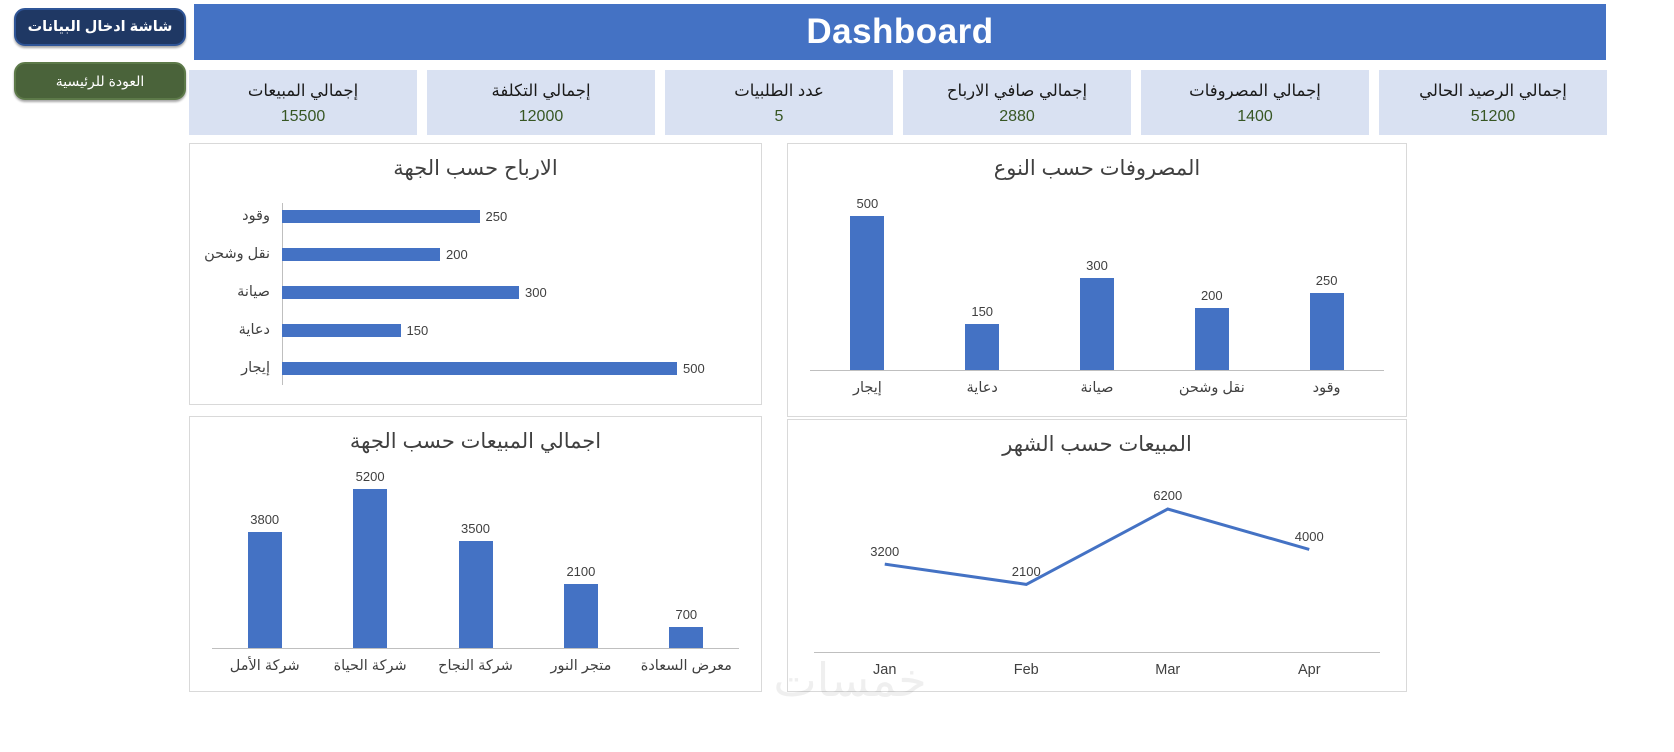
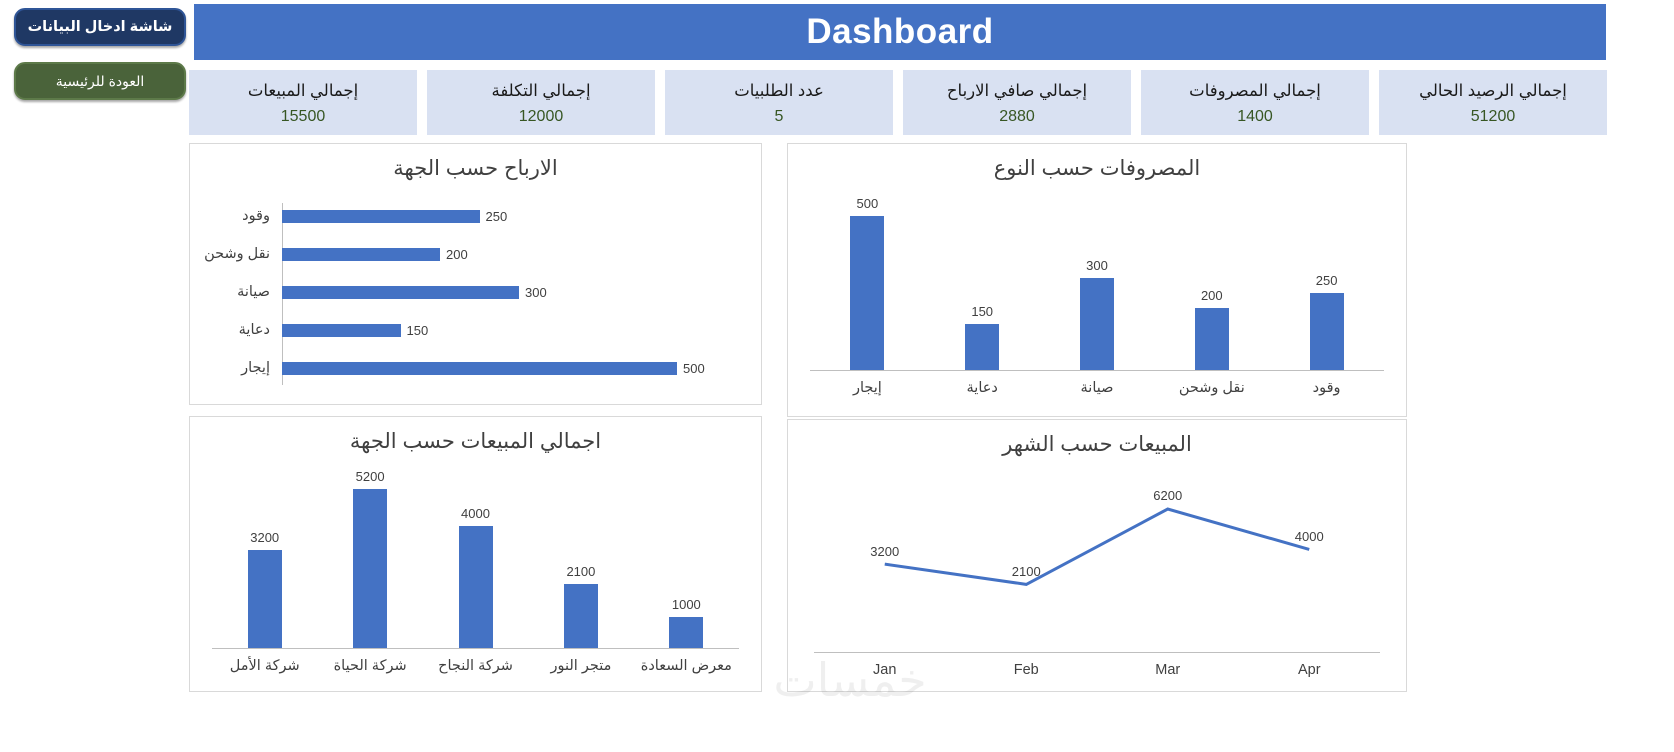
اجمالي المبيعات حسب الجهة/شركة الأمل: 3800 -> 3200
اجمالي المبيعات حسب الجهة/شركة النجاح: 3500 -> 4000
اجمالي المبيعات حسب الجهة/معرض السعادة: 700 -> 1000
